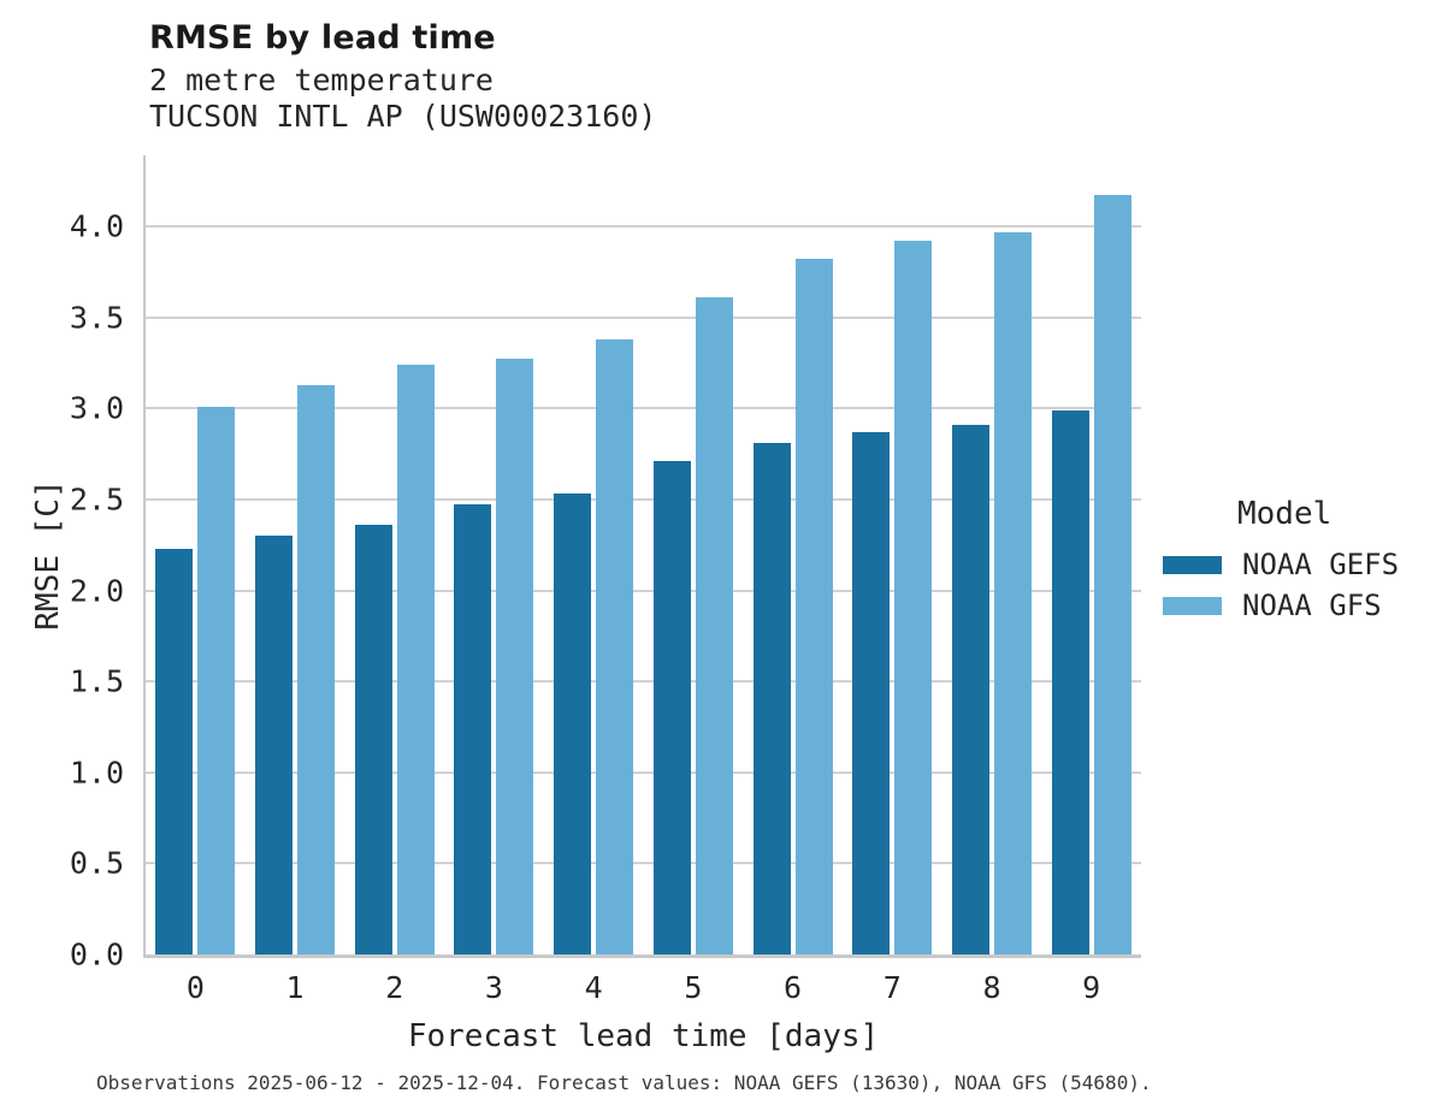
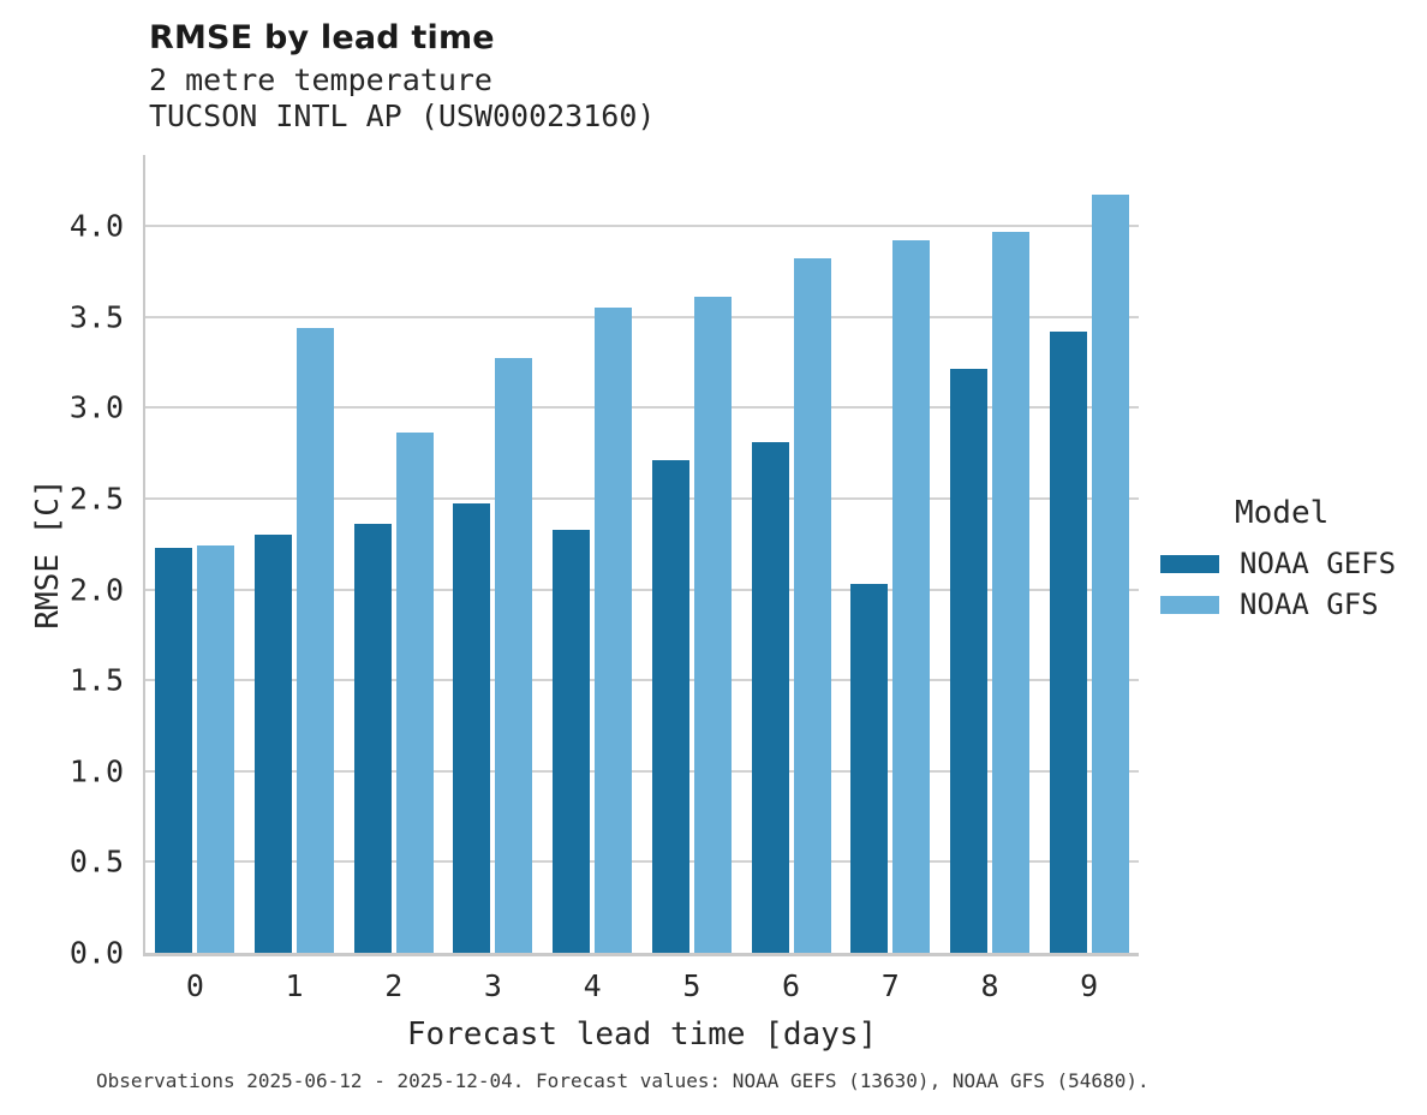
NOAA GFS/0: 3.01 -> 2.24
NOAA GFS/1: 3.13 -> 3.44
NOAA GFS/2: 3.24 -> 2.86
NOAA GEFS/4: 2.53 -> 2.33
NOAA GFS/4: 3.38 -> 3.55
NOAA GEFS/7: 2.87 -> 2.03
NOAA GEFS/8: 2.91 -> 3.21
NOAA GEFS/9: 2.99 -> 3.42
